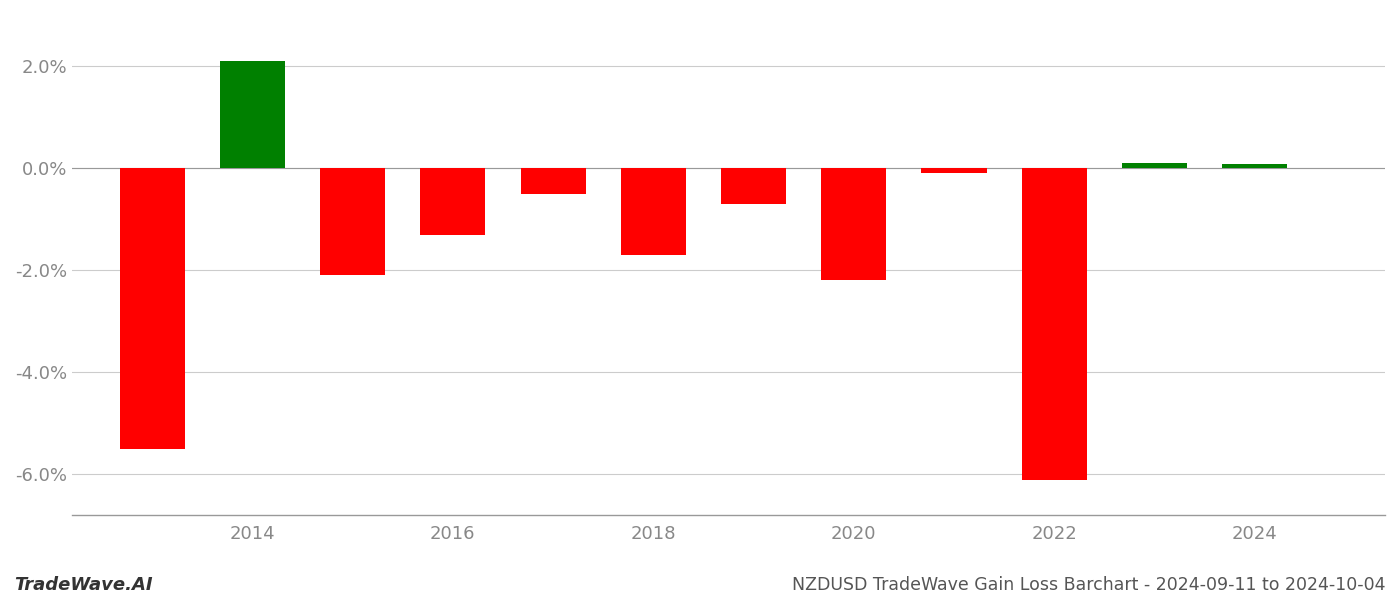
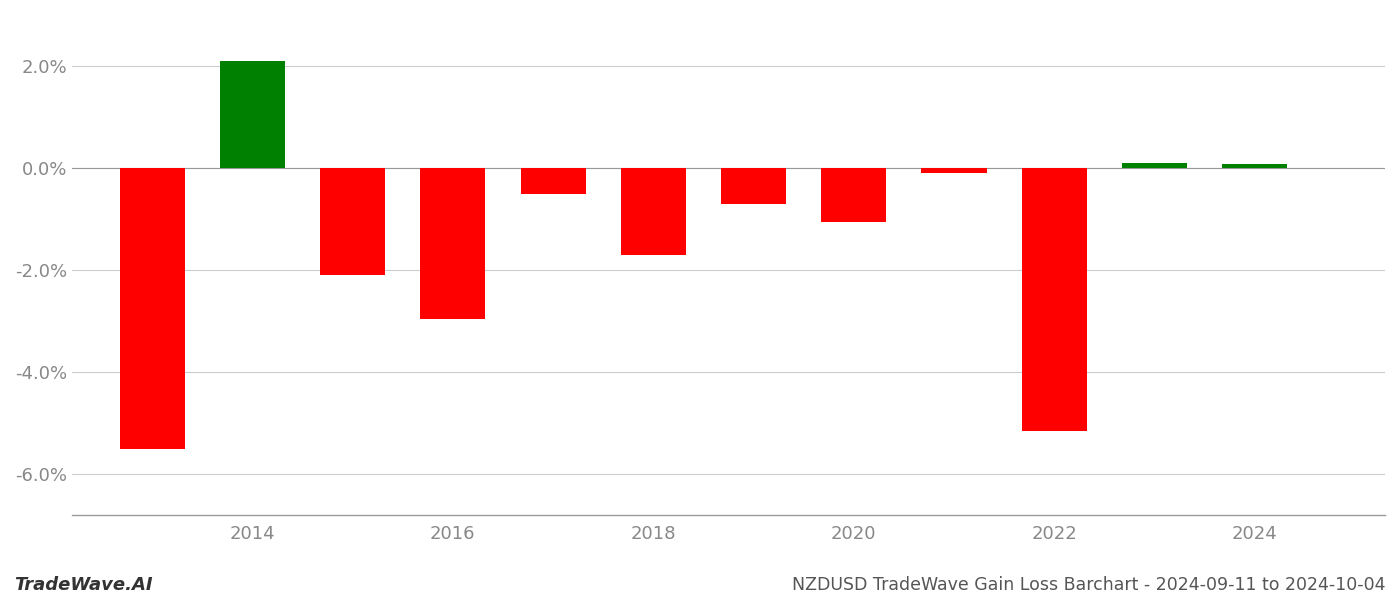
2016: -1.30% -> -2.96%
2020: -2.20% -> -1.06%
2022: -6.10% -> -5.14%
